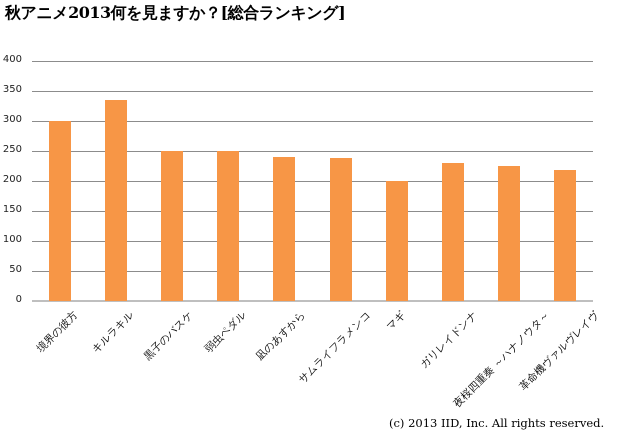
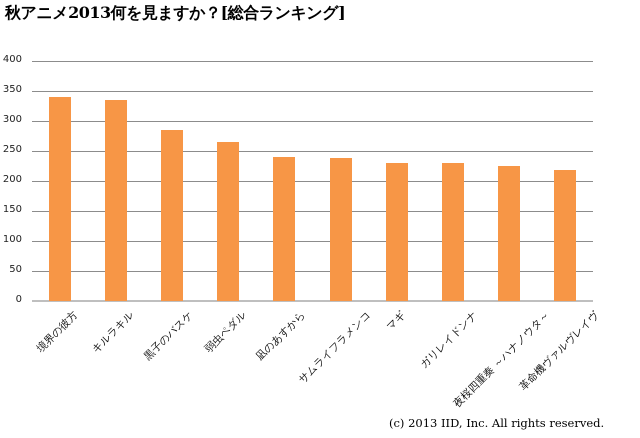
境界の彼方: 300 -> 340
黒子のバスケ: 250 -> 280
弱虫ペダル: 250 -> 260
マギ: 200 -> 230
